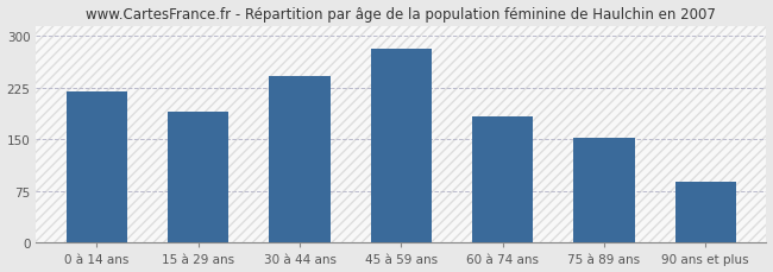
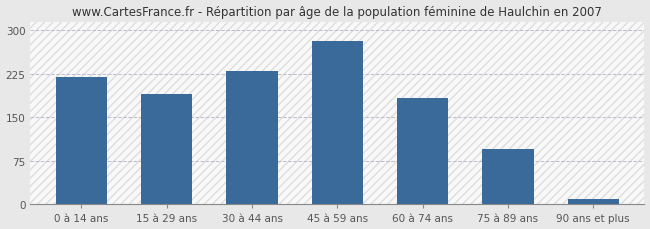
30 à 44 ans: 242 -> 230
75 à 89 ans: 152 -> 95
90 ans et plus: 88 -> 10
